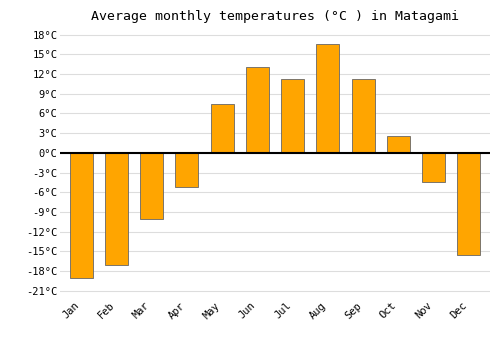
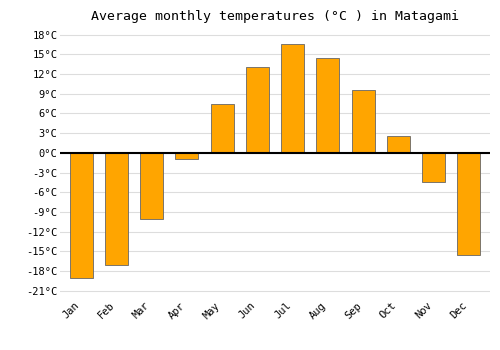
Apr: -5.2°C -> -1.0°C
Jul: 11.2°C -> 16.5°C
Aug: 16.6°C -> 14.5°C
Sep: 11.2°C -> 9.5°C
